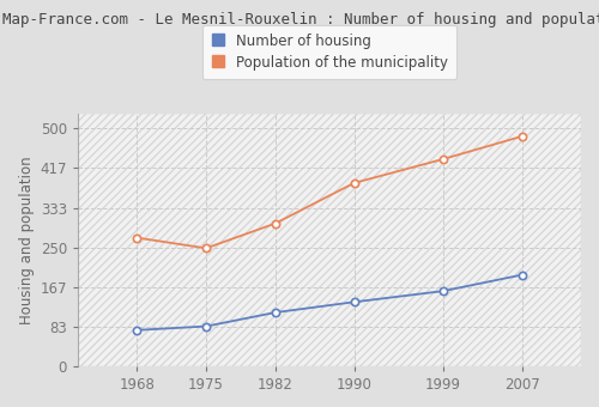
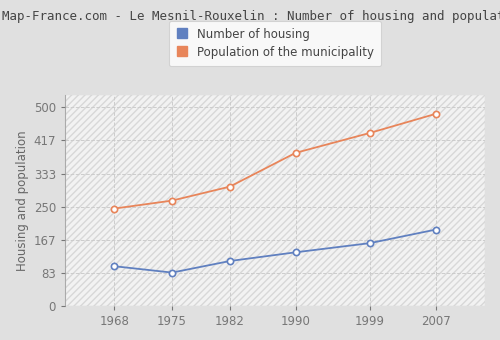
Number of housing/1968: 76 -> 100
Population of the municipality/1968: 270 -> 245
Population of the municipality/1975: 248 -> 265
